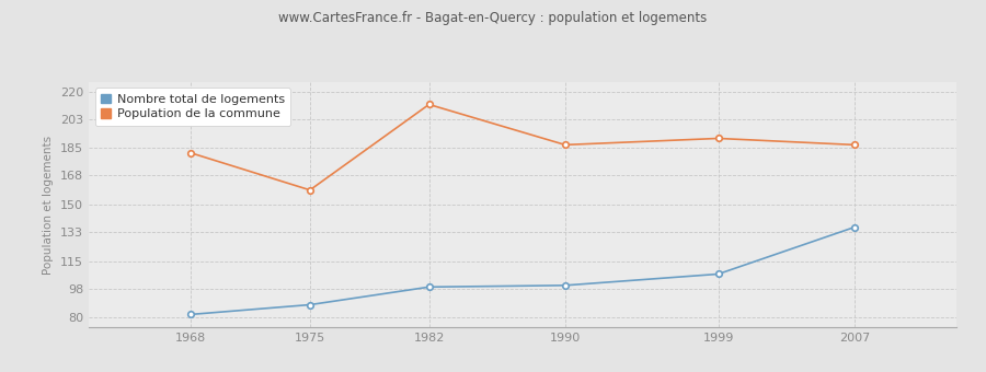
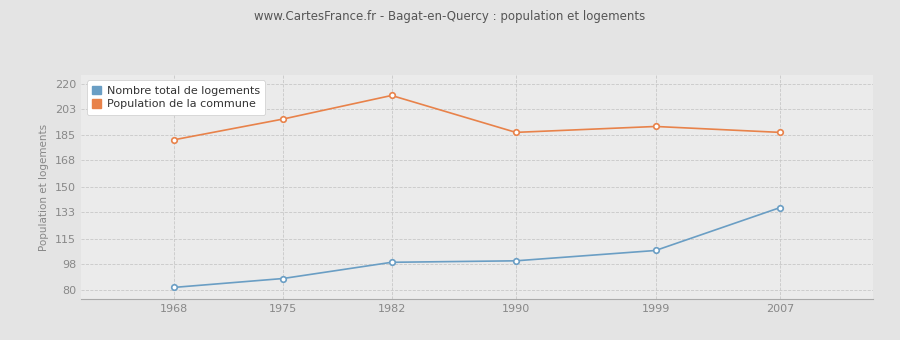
Population de la commune/1975: 159 -> 196
